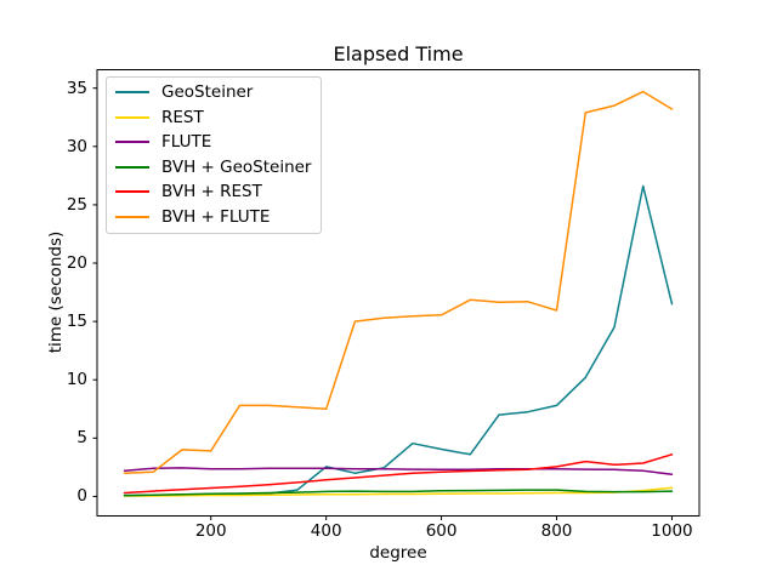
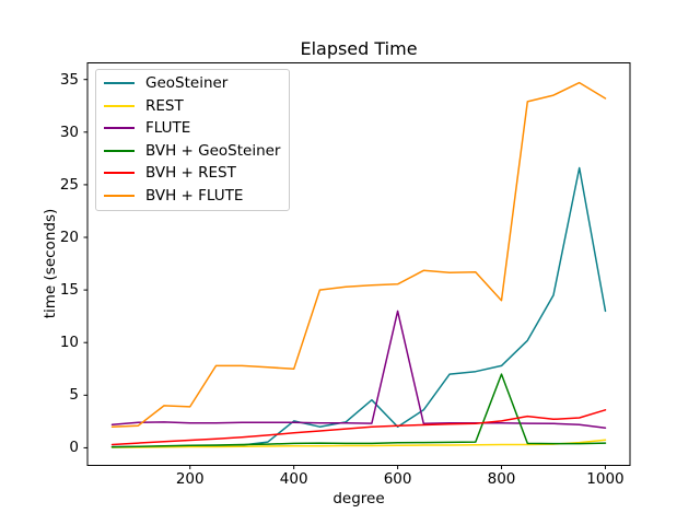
GeoSteiner/600: 4 -> 2
FLUTE/600: 2 -> 13
BVH + GeoSteiner/800: 1 -> 7
BVH + FLUTE/800: 16 -> 14
GeoSteiner/1000: 16 -> 13
